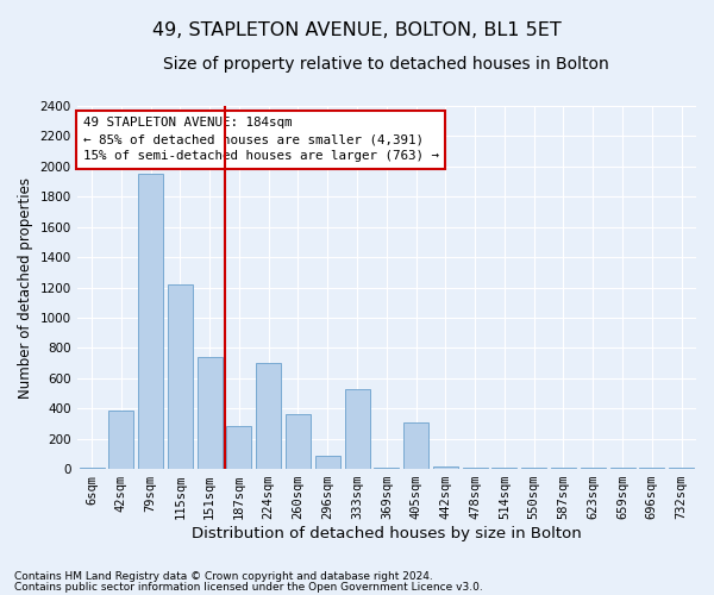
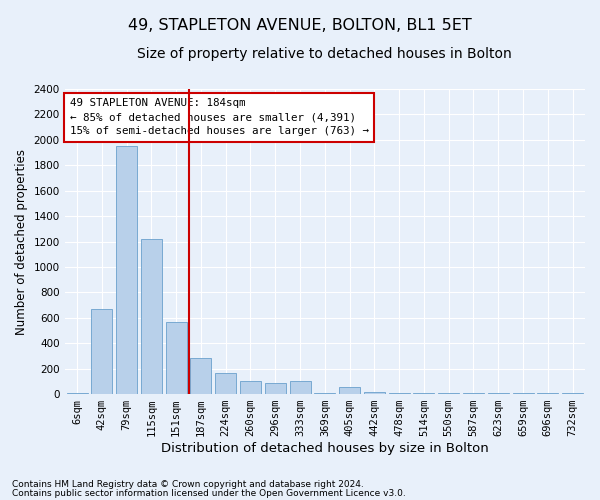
42sqm: 390 -> 670
151sqm: 740 -> 570
224sqm: 700 -> 160
260sqm: 360 -> 100
333sqm: 530 -> 100
405sqm: 310 -> 60
